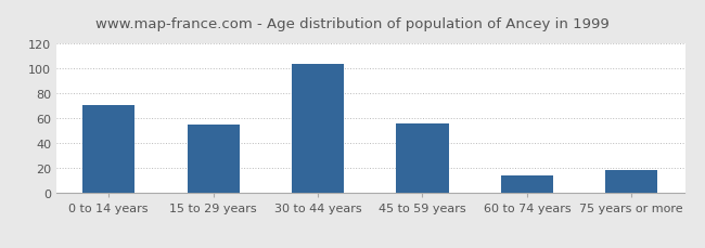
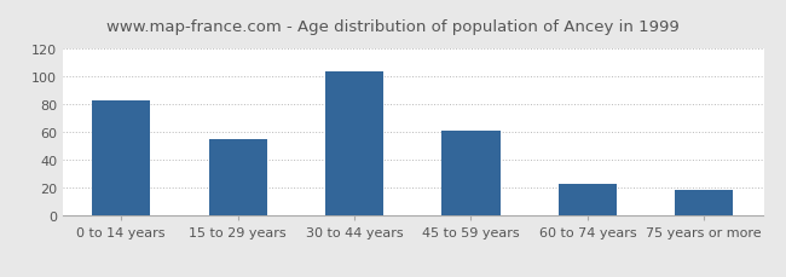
0 to 14 years: 71 -> 83
45 to 59 years: 56 -> 61
60 to 74 years: 14 -> 23
